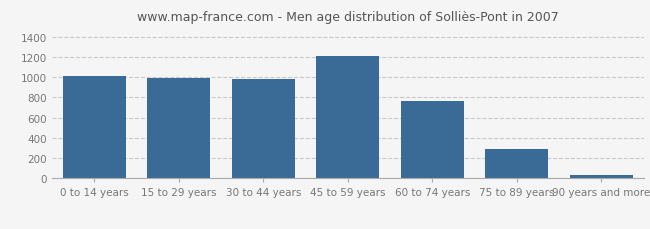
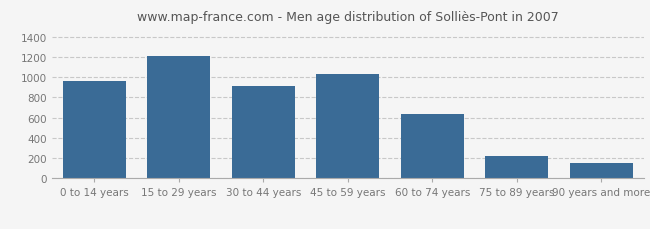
0 to 14 years: 1010 -> 960
15 to 29 years: 990 -> 1210
30 to 44 years: 980 -> 910
45 to 59 years: 1210 -> 1030
60 to 74 years: 760 -> 640
75 to 89 years: 290 -> 220
90 years and more: 30 -> 150
